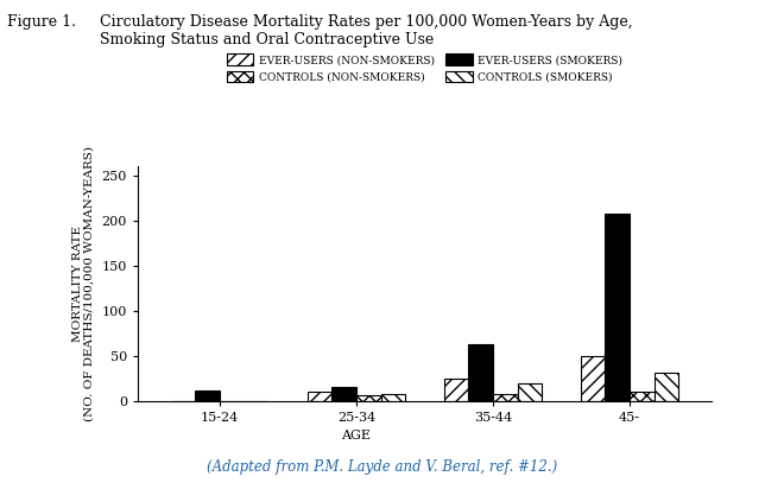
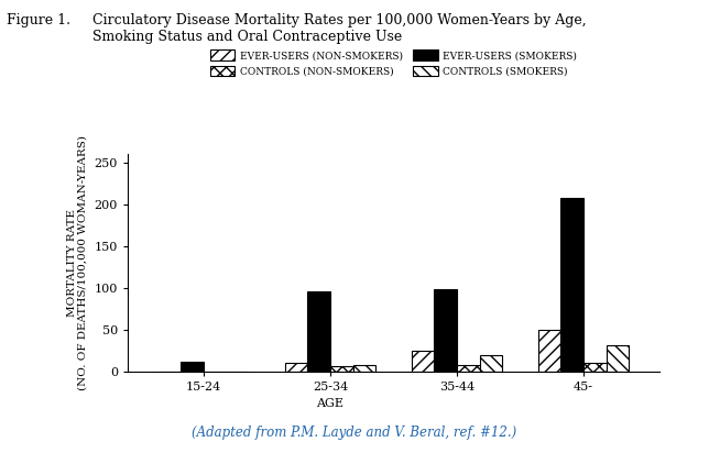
EVER-USERS (SMOKERS)/25-34: 15 -> 96
EVER-USERS (SMOKERS)/35-44: 63 -> 98
